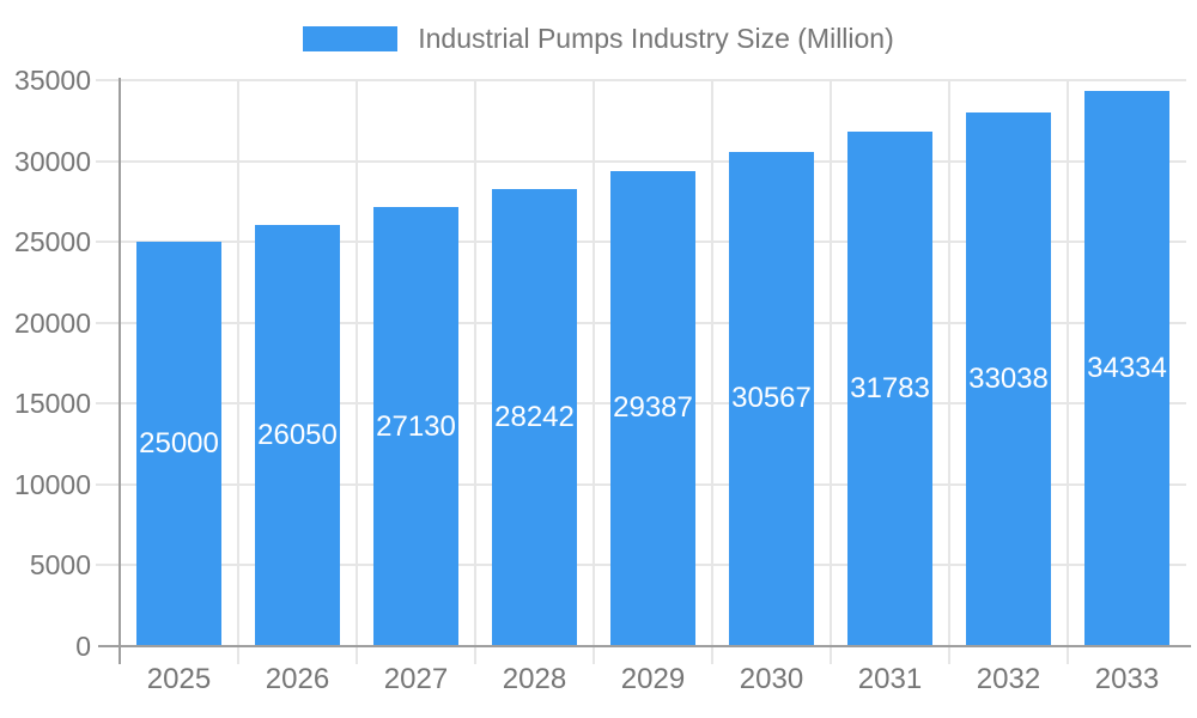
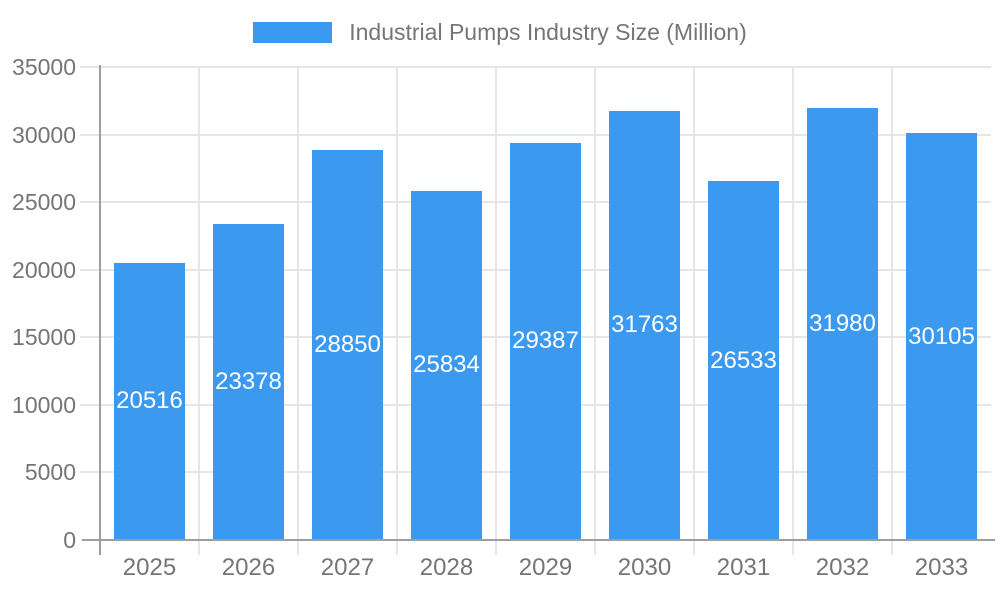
2025: 25000 -> 20516
2026: 26050 -> 23378
2027: 27130 -> 28850
2028: 28242 -> 25834
2030: 30567 -> 31763
2031: 31783 -> 26533
2032: 33038 -> 31980
2033: 34334 -> 30105
